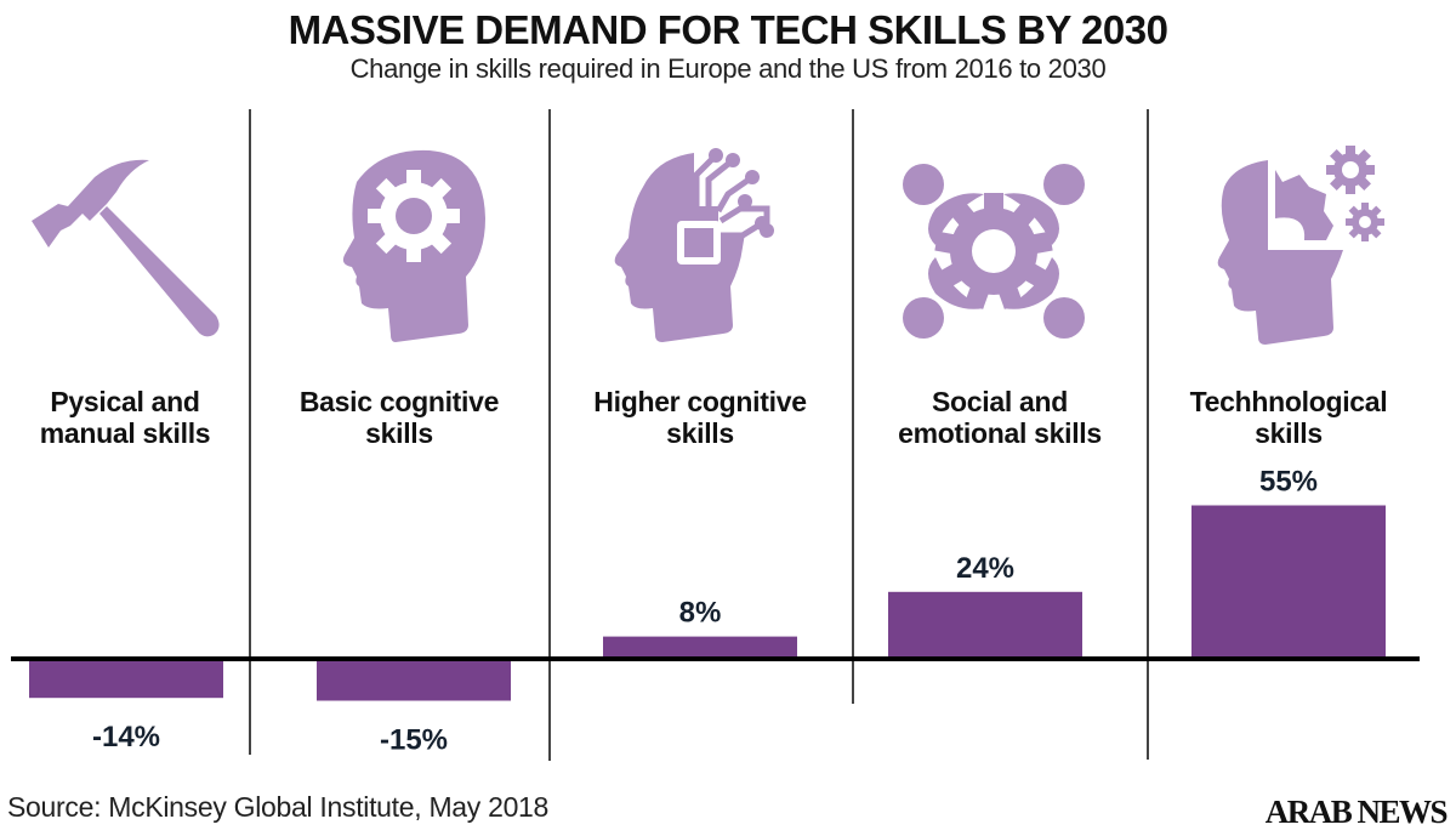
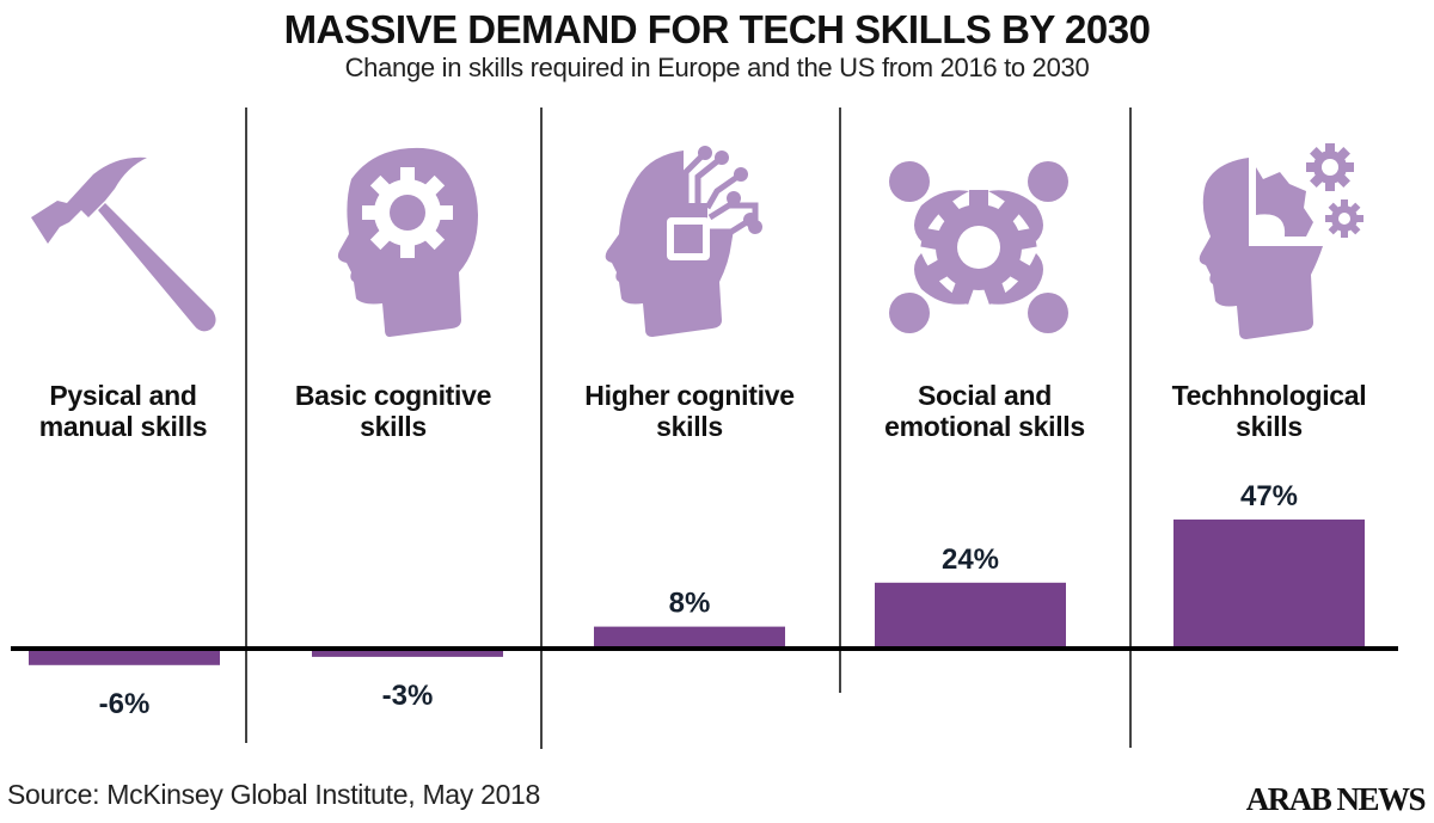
Pysical and manual skills: -14% -> -6%
Basic cognitive skills: -15% -> -3%
Techhnological skills: 55% -> 47%
